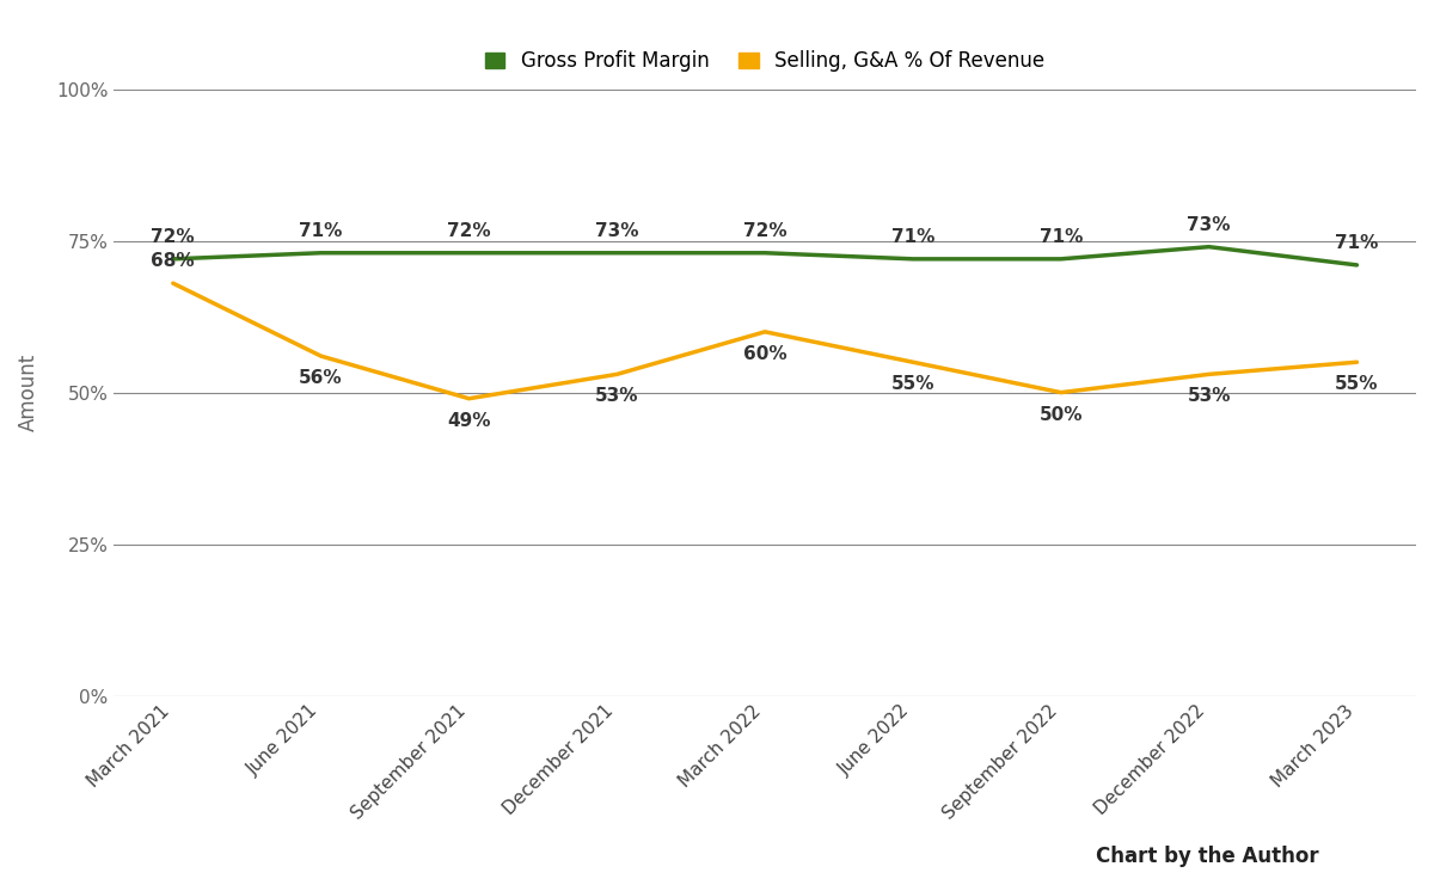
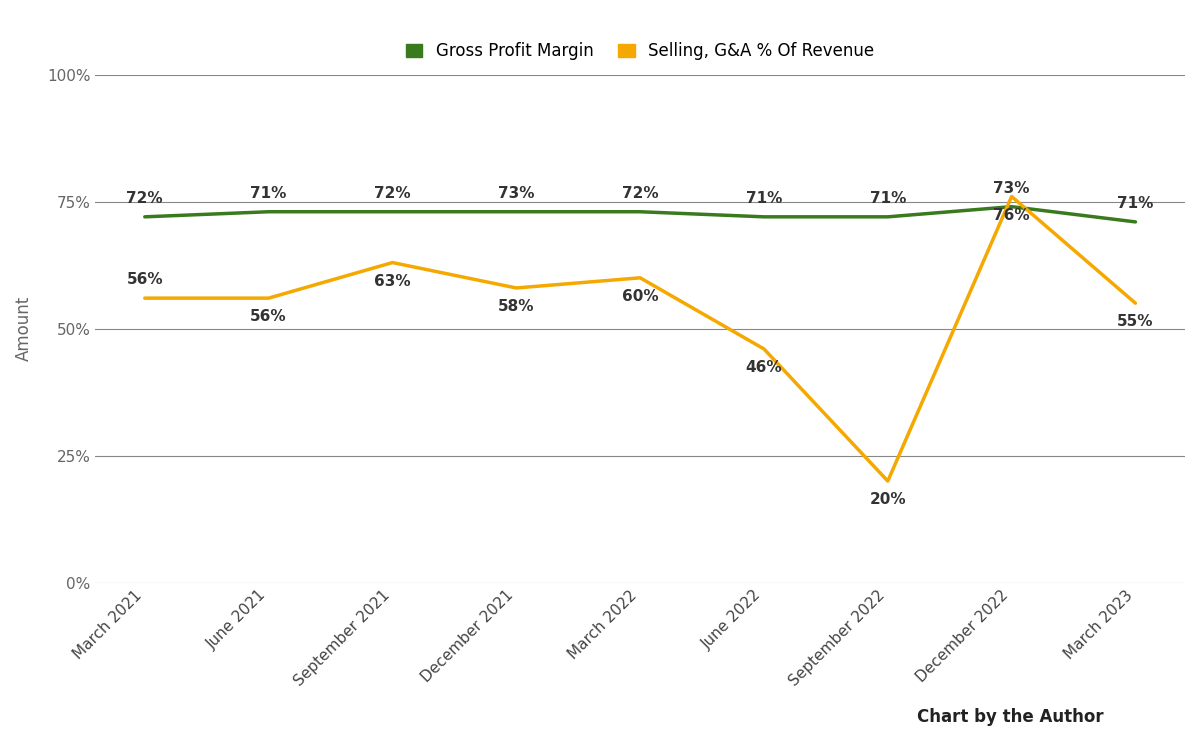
Selling, G&A % Of Revenue/March 2021: 68% -> 56%
Selling, G&A % Of Revenue/September 2021: 49% -> 63%
Selling, G&A % Of Revenue/December 2021: 53% -> 58%
Selling, G&A % Of Revenue/June 2022: 55% -> 46%
Selling, G&A % Of Revenue/September 2022: 50% -> 20%
Selling, G&A % Of Revenue/December 2022: 53% -> 76%
